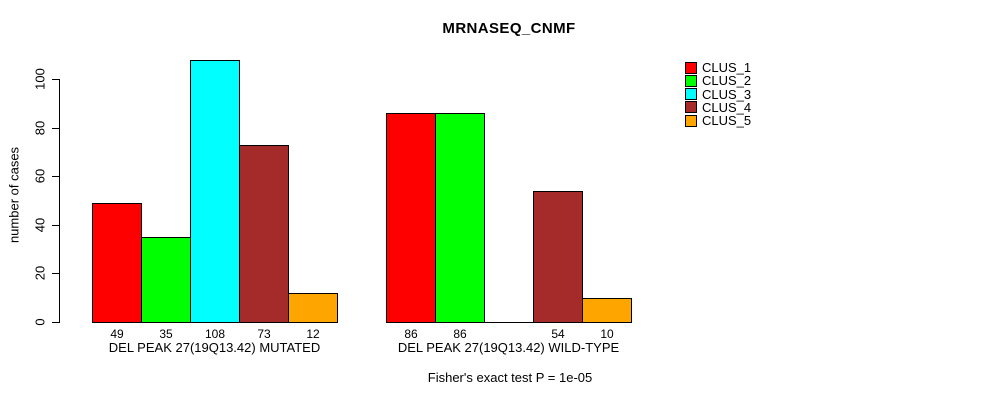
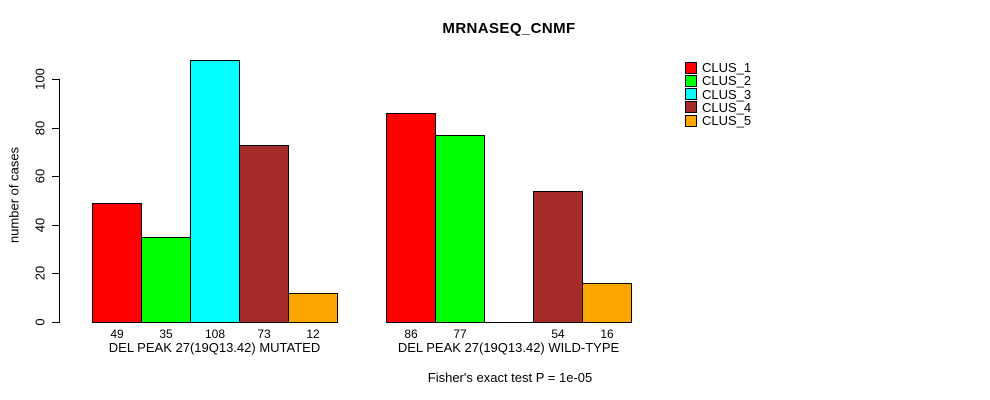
CLUS_2/DEL PEAK 27(19Q13.42) WILD-TYPE: 86 -> 77
CLUS_5/DEL PEAK 27(19Q13.42) WILD-TYPE: 10 -> 16
